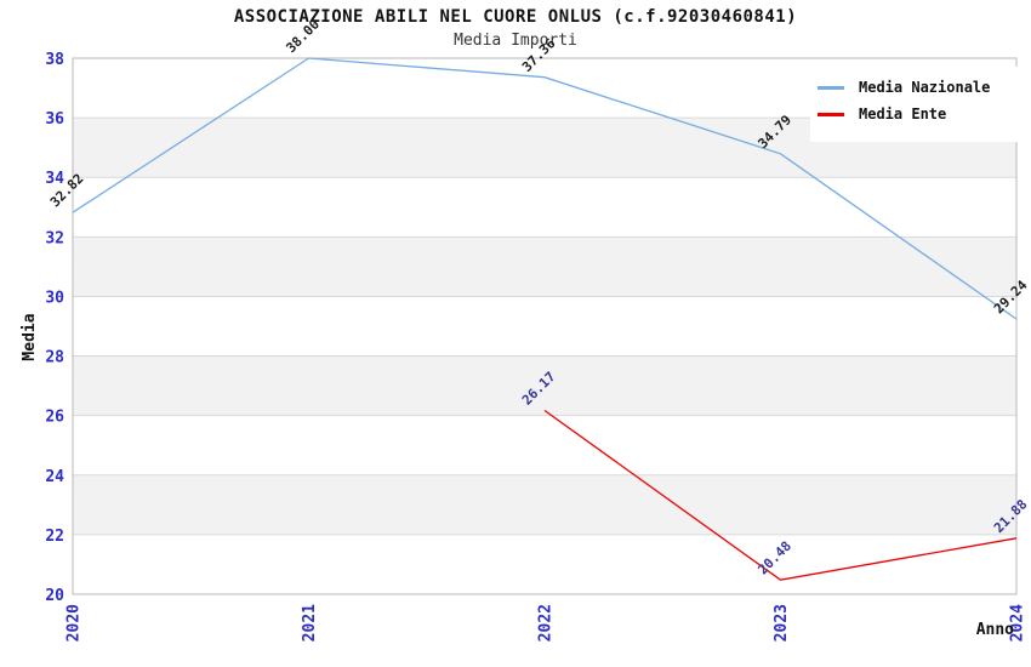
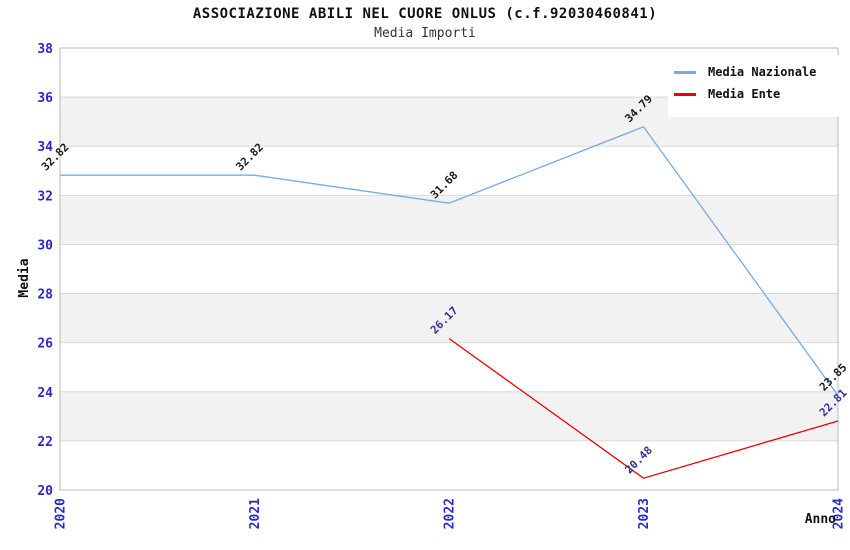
Media Nazionale/2021: 38.00 -> 32.82
Media Nazionale/2022: 37.36 -> 31.68
Media Nazionale/2024: 29.24 -> 23.85
Media Ente/2024: 21.88 -> 22.81
